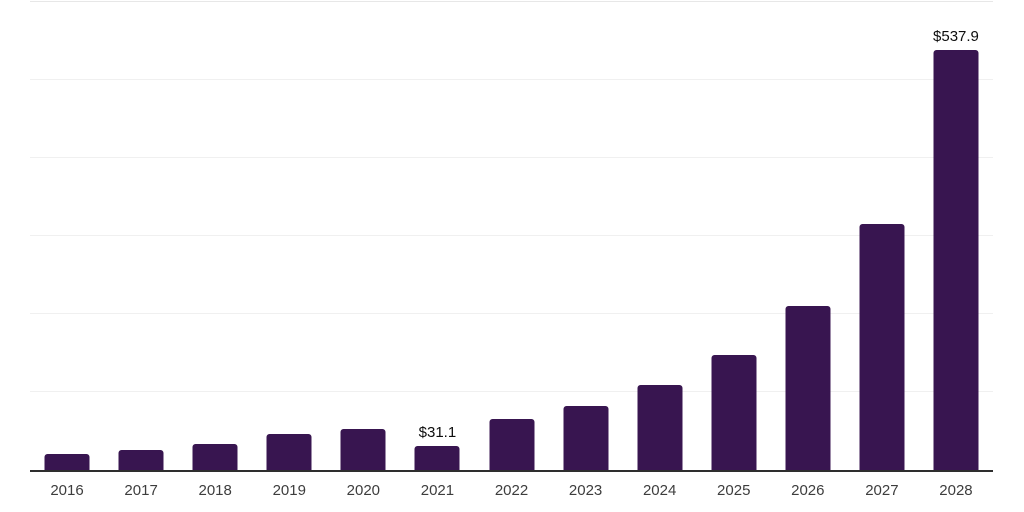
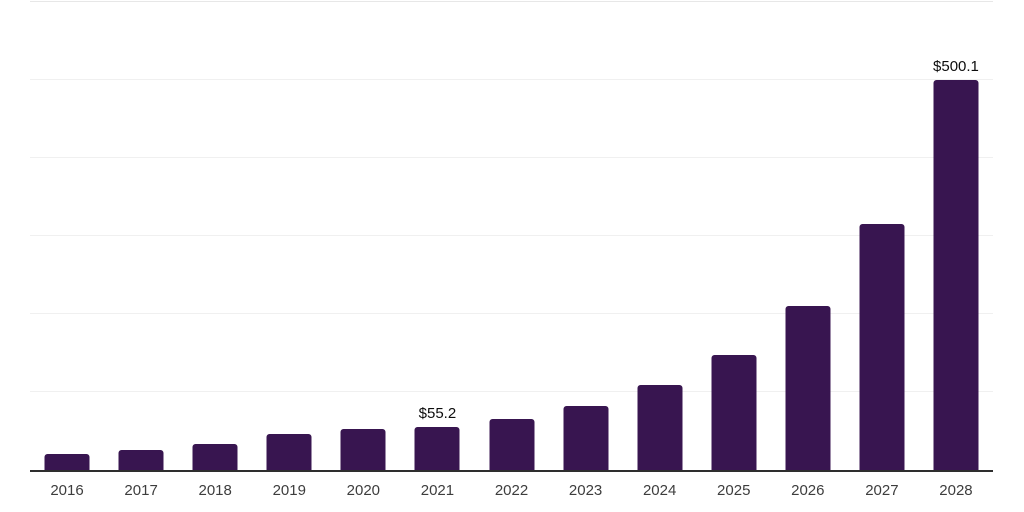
2021: $31.1 -> $55.2
2028: $537.9 -> $500.1
